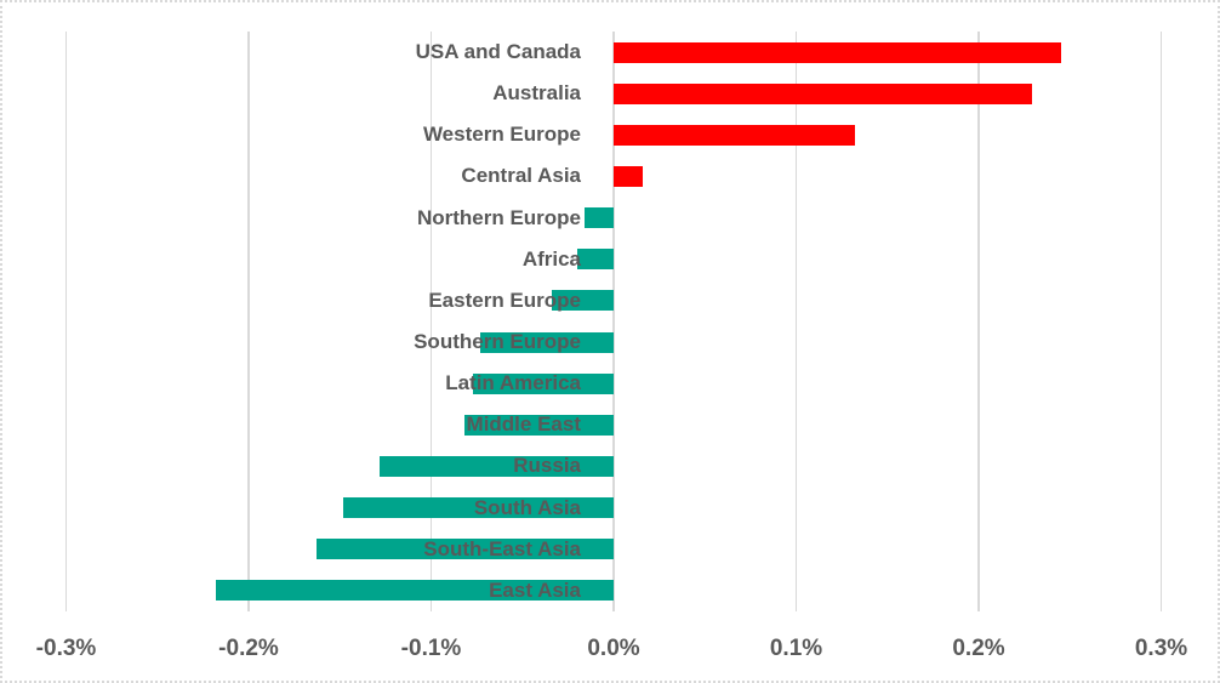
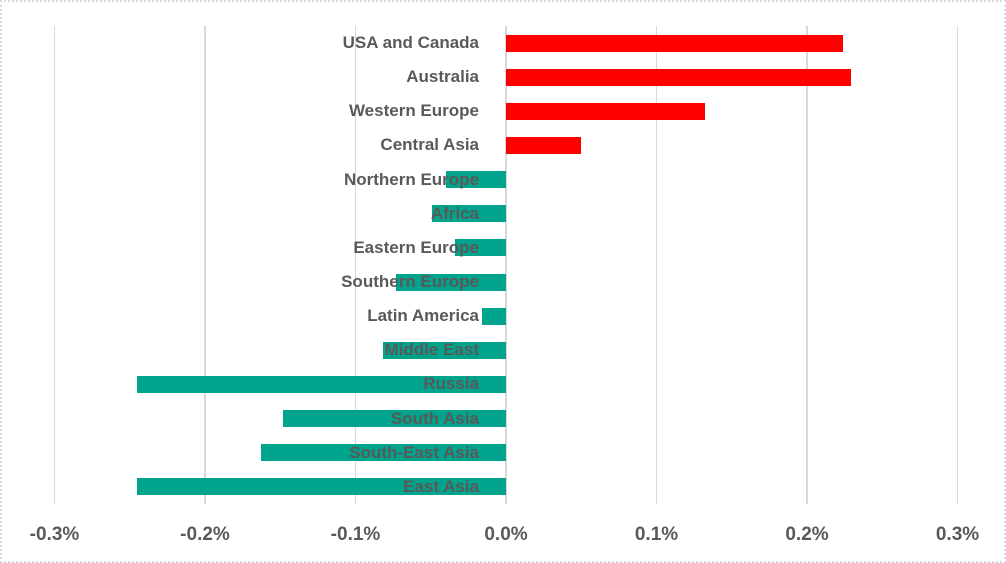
USA and Canada: 0.245% -> 0.224%
Central Asia: 0.016% -> 0.050%
Northern Europe: -0.016% -> -0.040%
Africa: -0.020% -> -0.049%
Latin America: -0.077% -> -0.016%
Russia: -0.128% -> -0.245%
East Asia: -0.218% -> -0.245%
